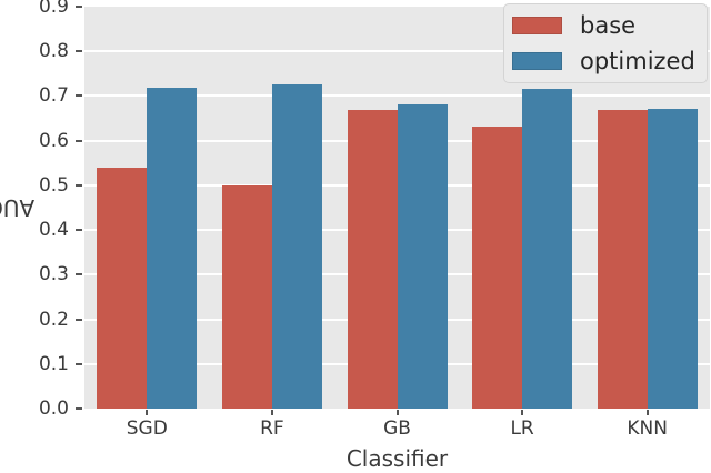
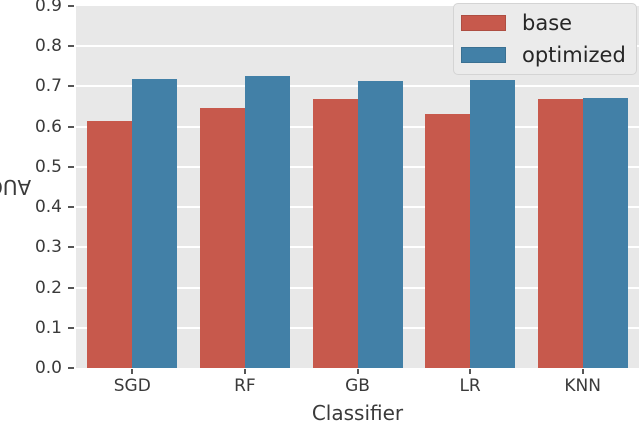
base/SGD: 0.54 -> 0.61
base/RF: 0.50 -> 0.65
optimized/GB: 0.68 -> 0.71
